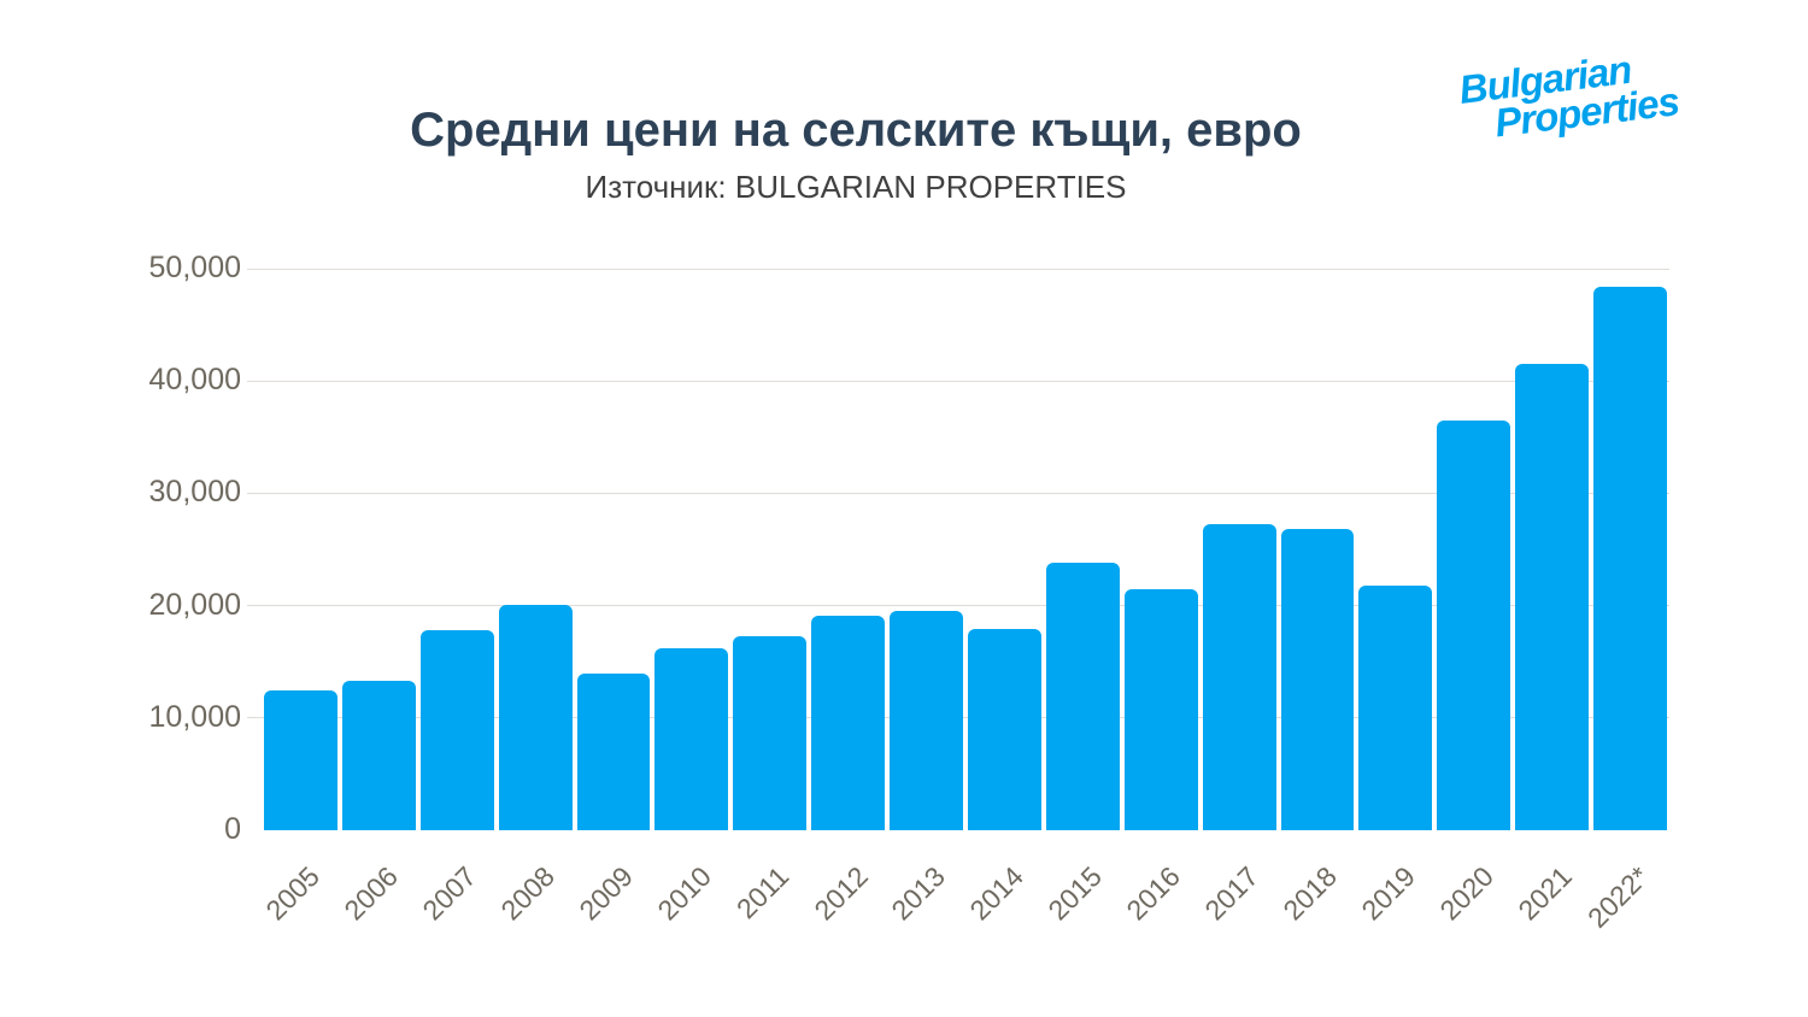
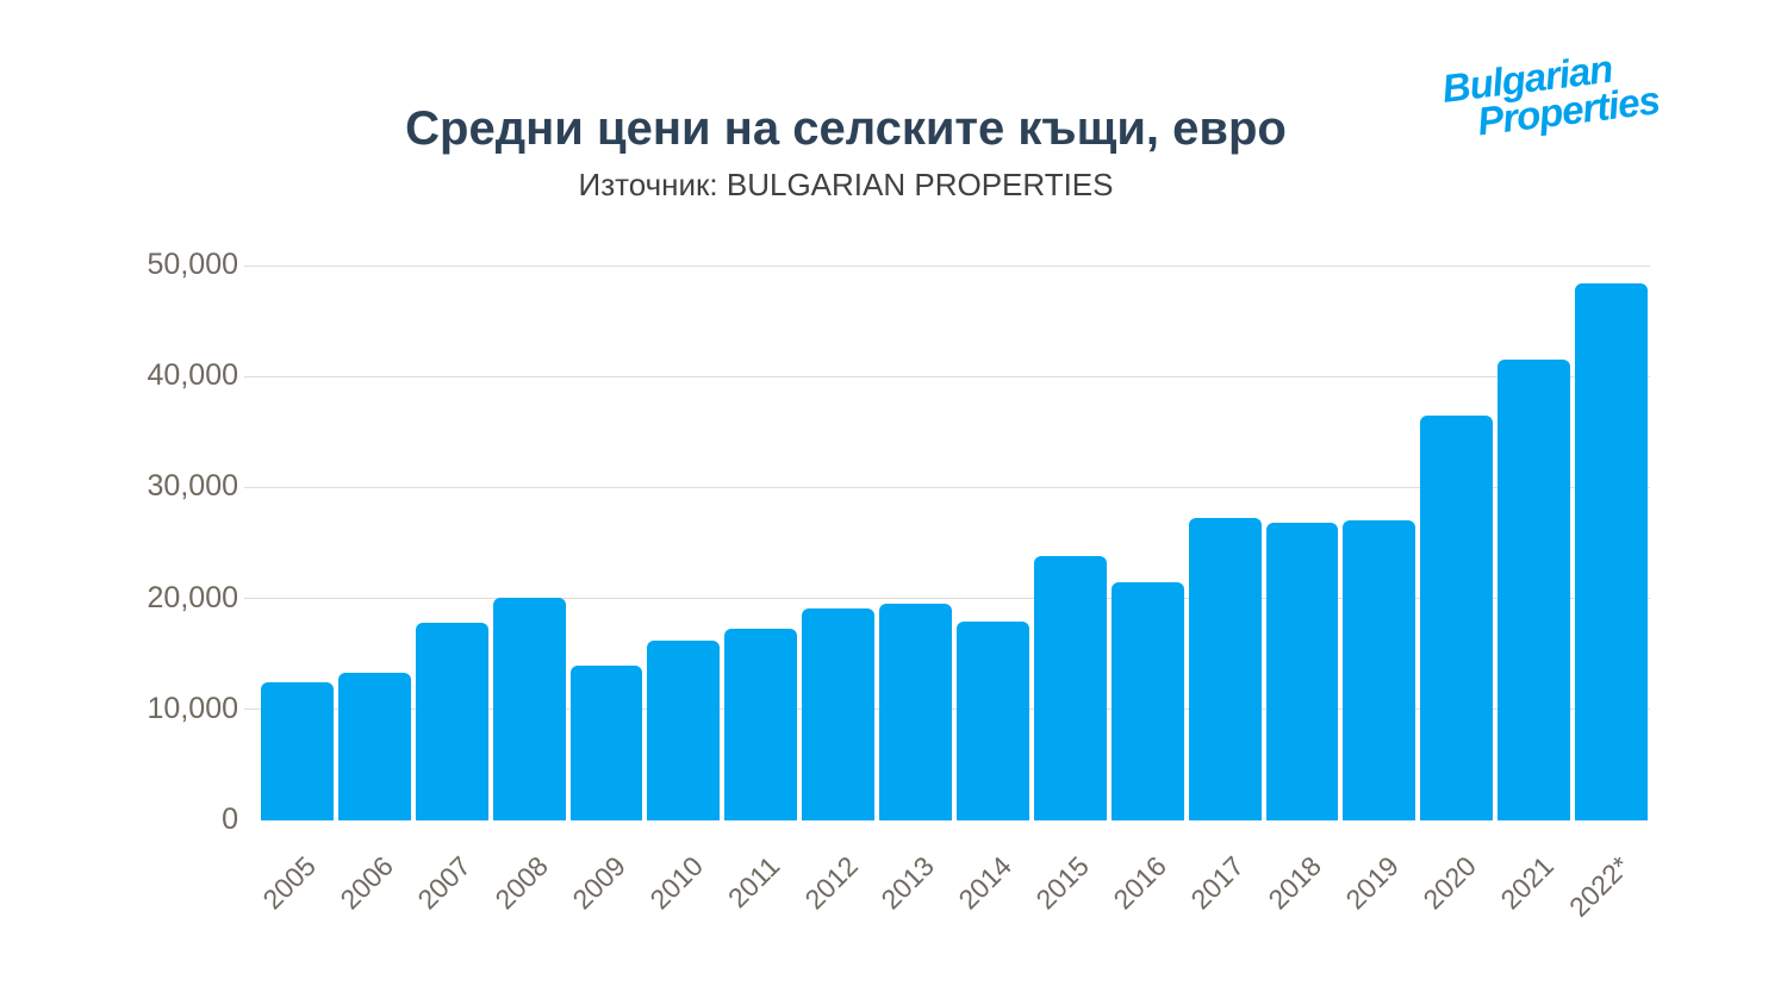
2019: 22000 -> 27000
